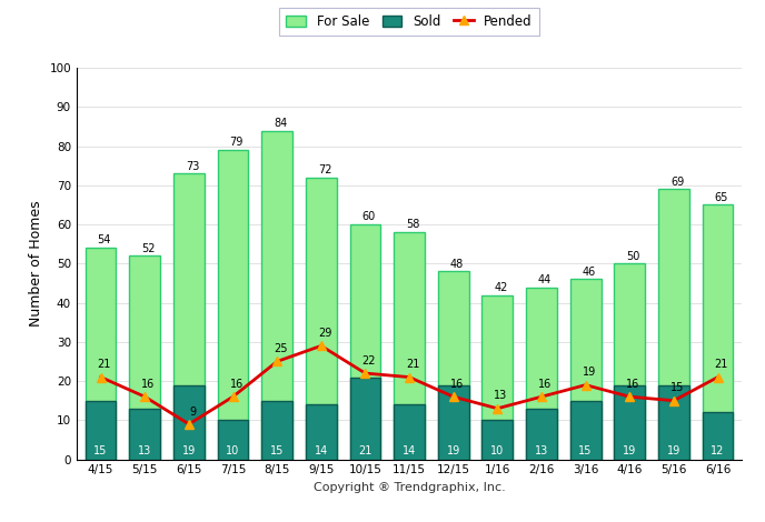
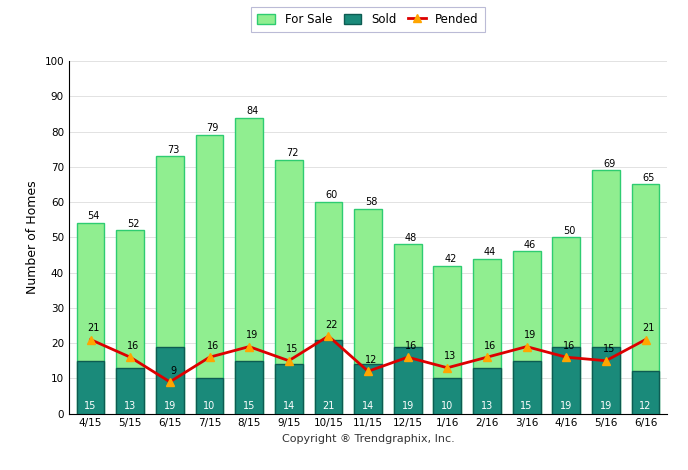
Pended/8/15: 25 -> 19
Pended/9/15: 29 -> 15
Pended/11/15: 21 -> 12
